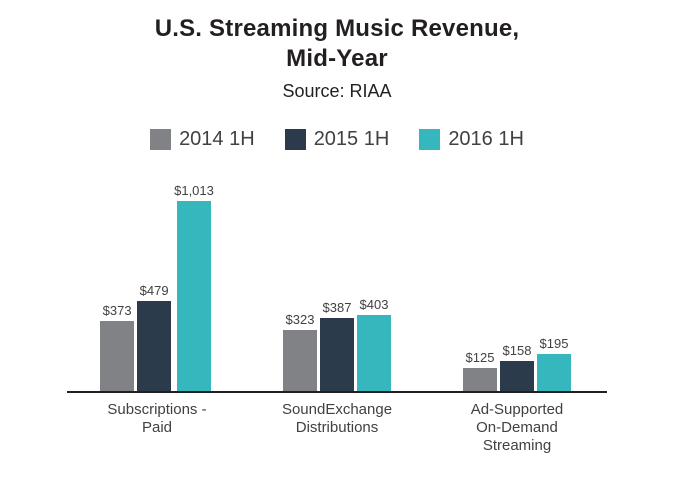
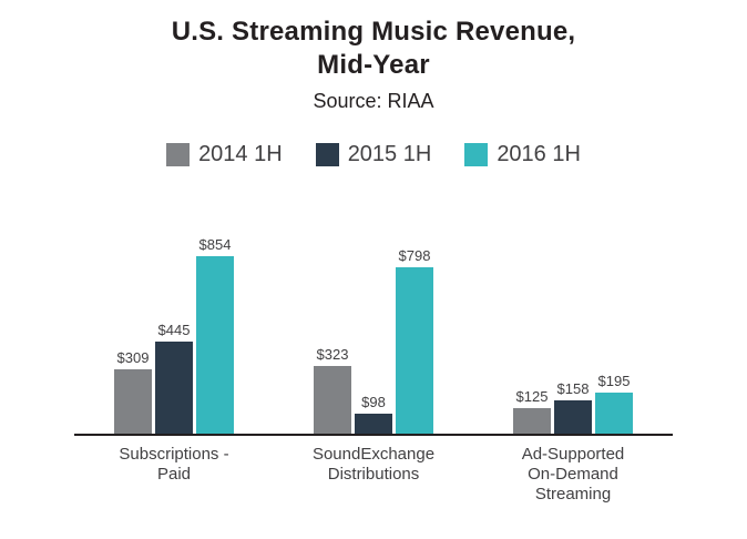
2014 1H/Subscriptions - Paid: $373 -> $309
2015 1H/Subscriptions - Paid: $479 -> $445
2016 1H/Subscriptions - Paid: $1,013 -> $854
2015 1H/SoundExchange Distributions: $387 -> $98
2016 1H/SoundExchange Distributions: $403 -> $798
